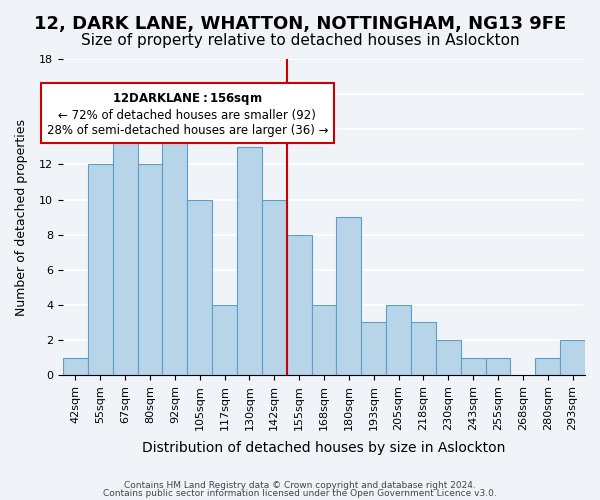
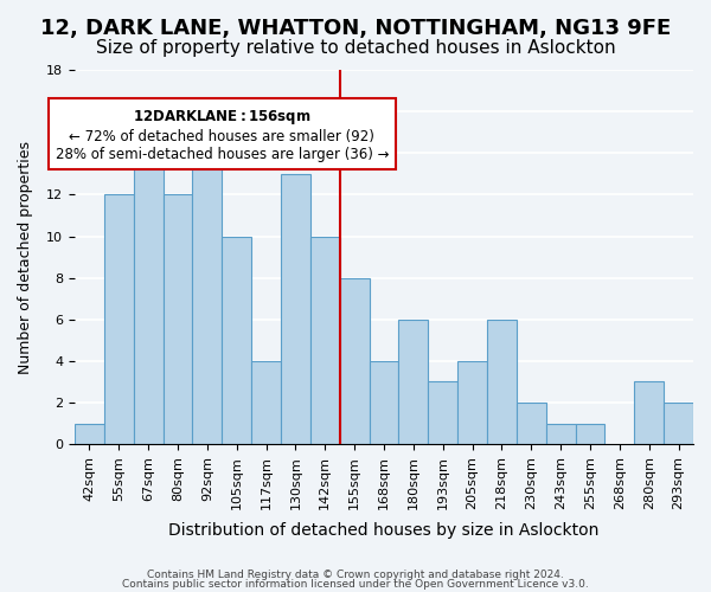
180sqm: 9 -> 6
218sqm: 3 -> 6
280sqm: 1 -> 3
